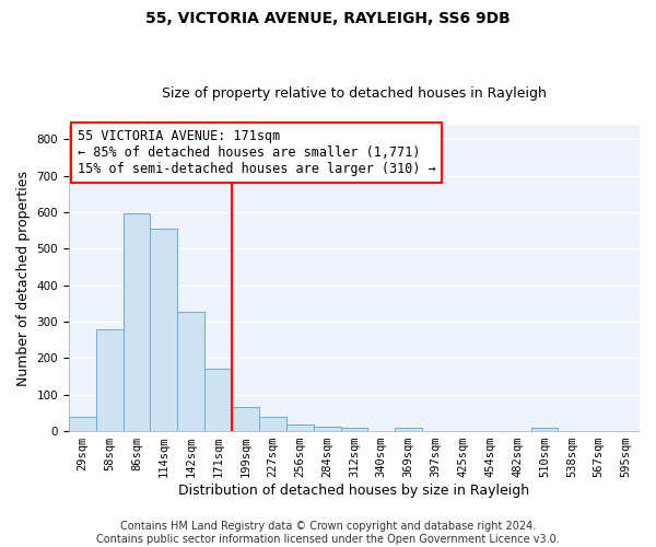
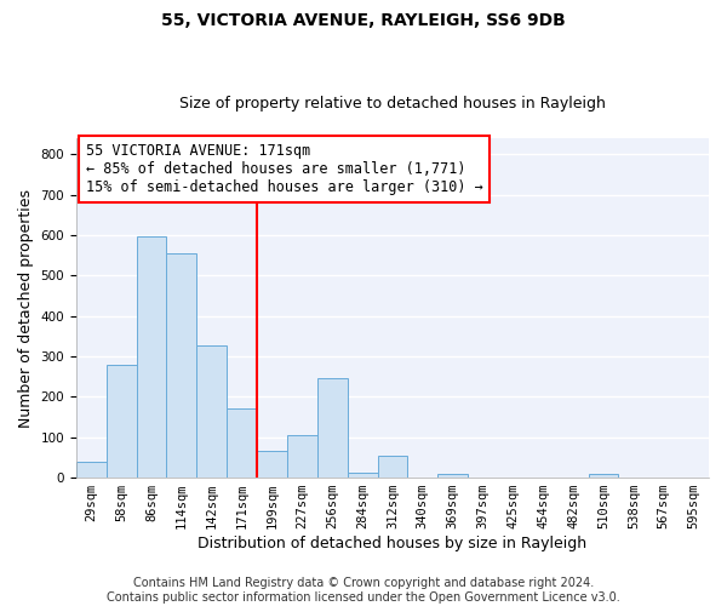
227sqm: 38 -> 105
256sqm: 17 -> 245
312sqm: 10 -> 55
